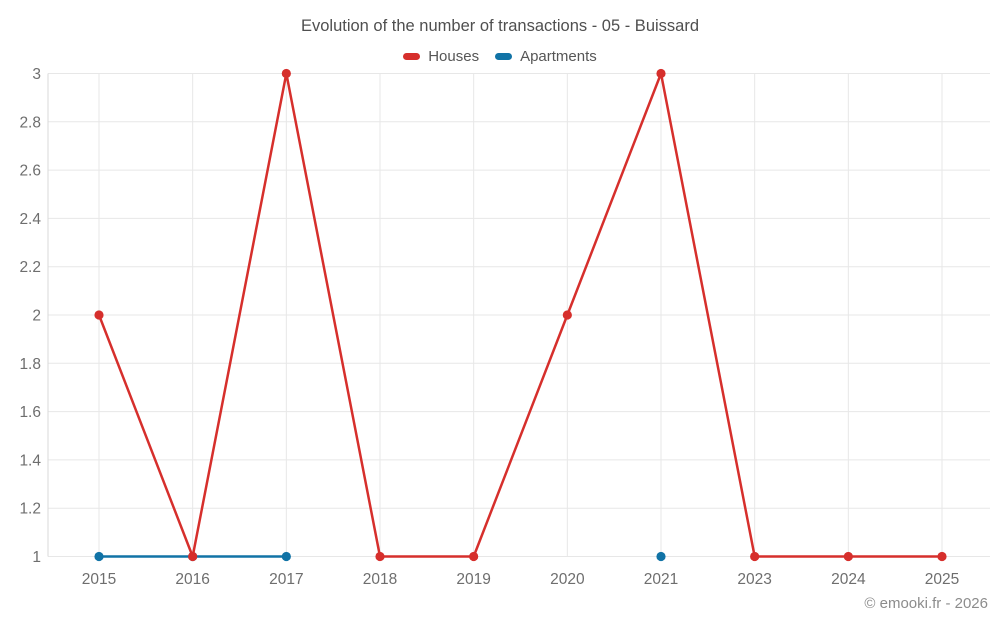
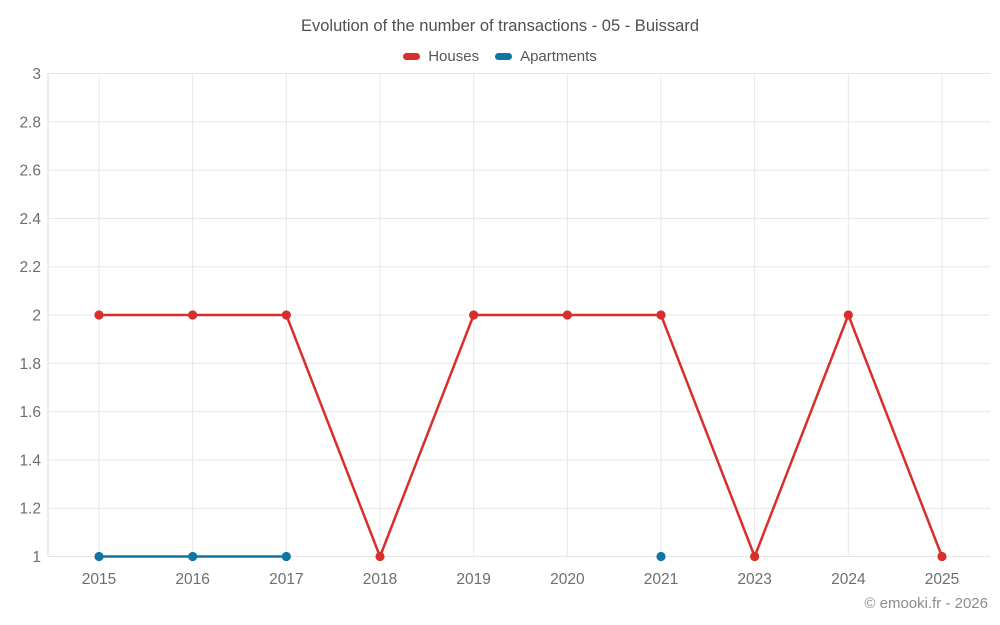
Houses/2016: 1 -> 2
Houses/2017: 3 -> 2
Houses/2019: 1 -> 2
Houses/2021: 3 -> 2
Houses/2024: 1 -> 2
